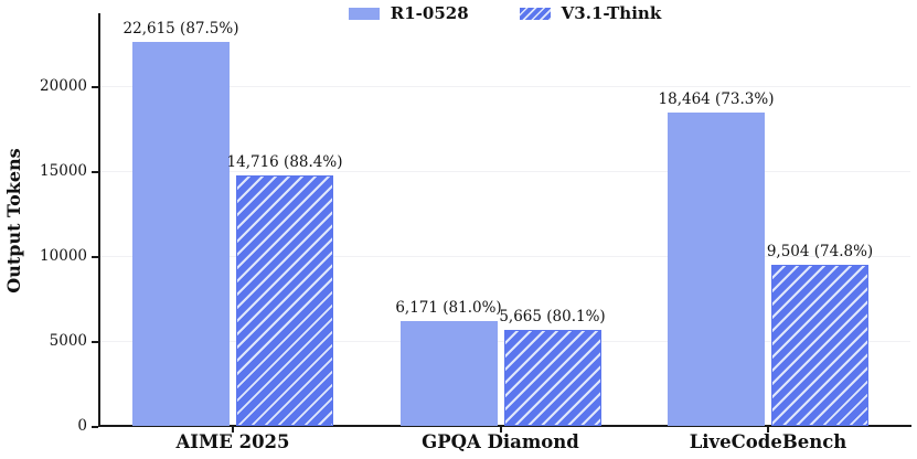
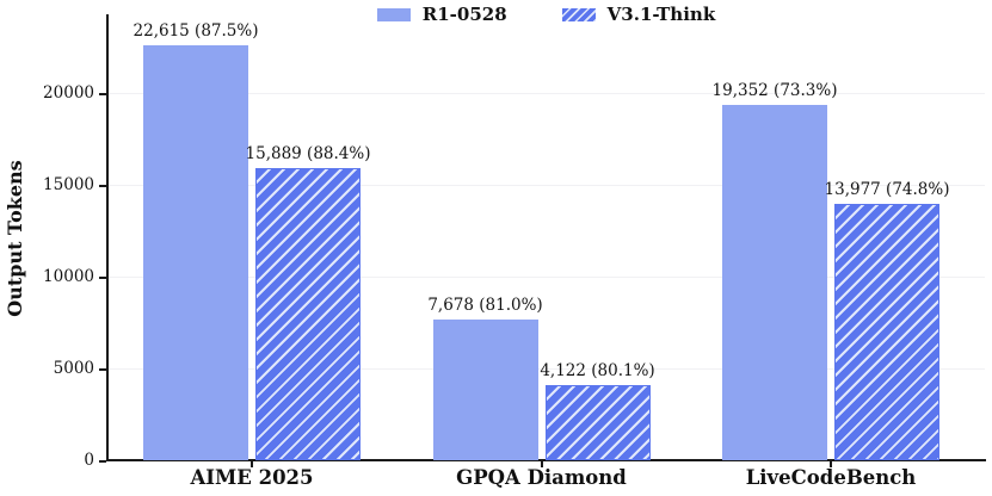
V3.1-Think/AIME 2025: 14,716 -> 15,889
R1-0528/GPQA Diamond: 6,171 -> 7,678
V3.1-Think/GPQA Diamond: 5,665 -> 4,122
R1-0528/LiveCodeBench: 18,464 -> 19,352
V3.1-Think/LiveCodeBench: 9,504 -> 13,977
